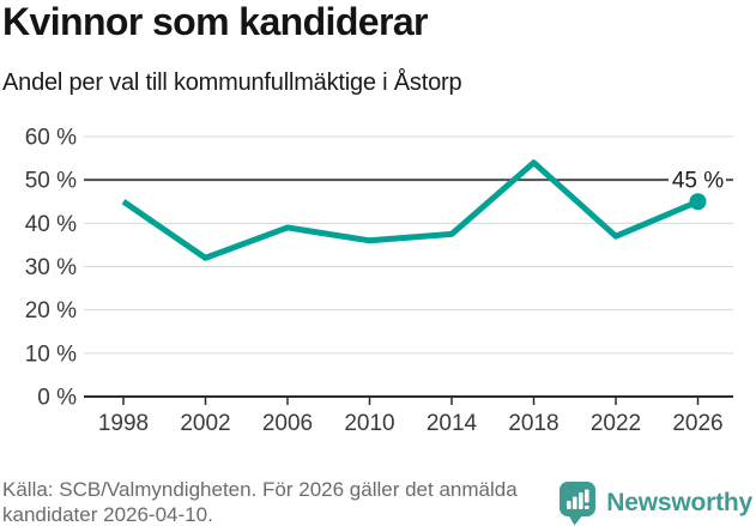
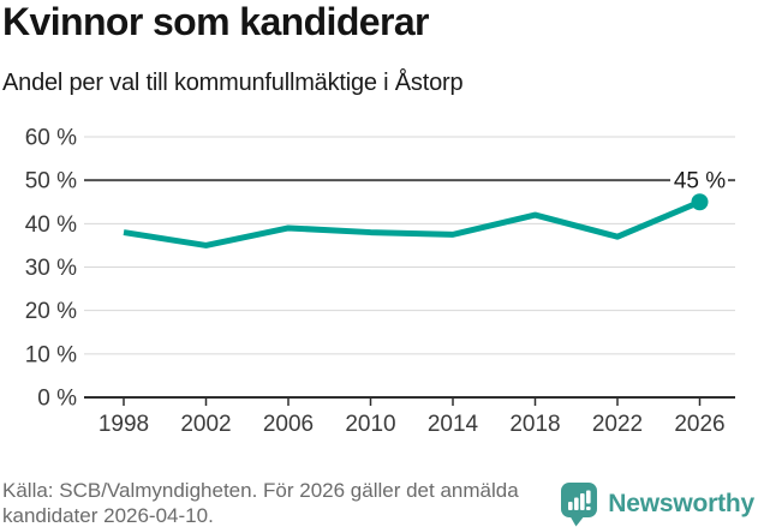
1998: 45% -> 38%
2002: 32% -> 35%
2010: 36% -> 38%
2018: 54% -> 42%
